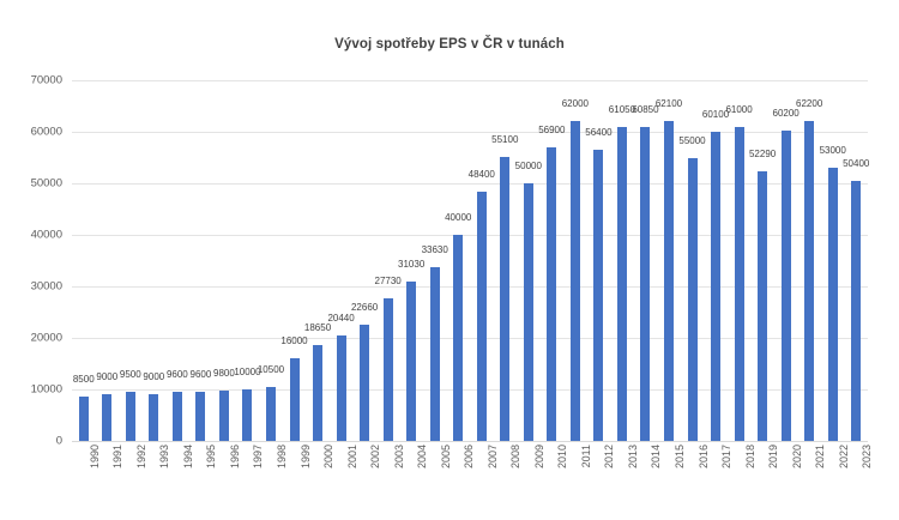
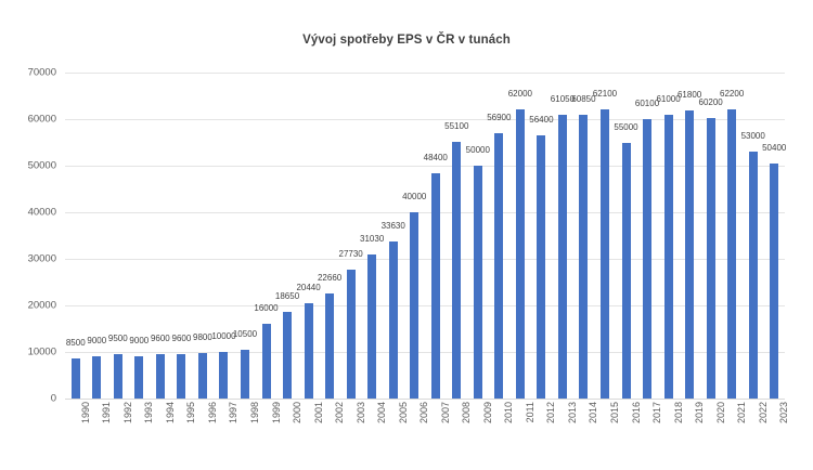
2019: 52290 -> 61800
